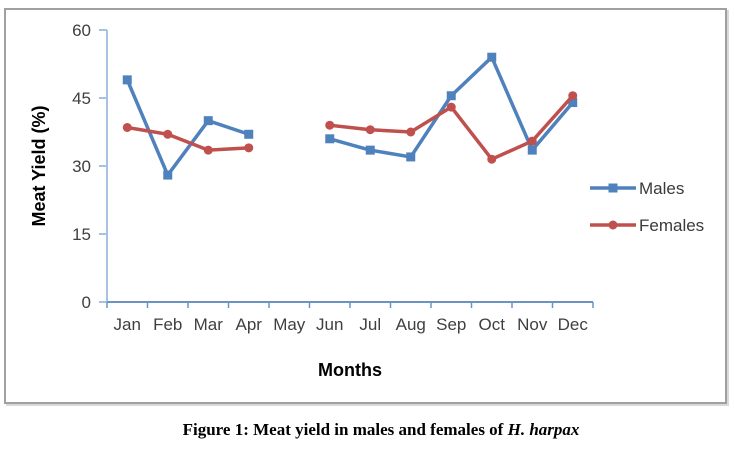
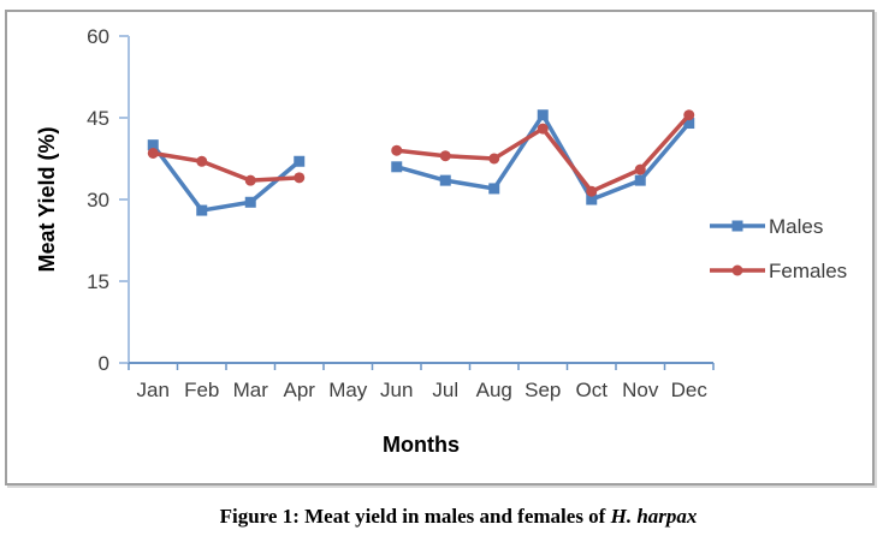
Males/Jan: 49 -> 40
Males/Mar: 40 -> 30
Males/Oct: 54 -> 30
